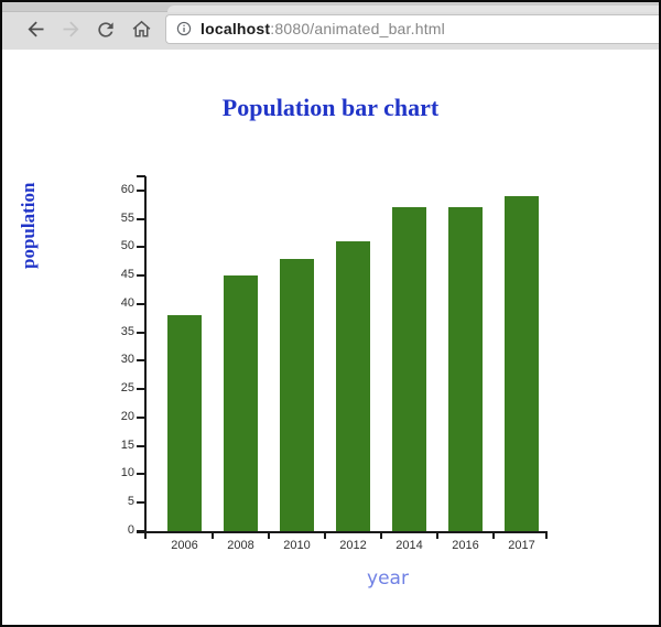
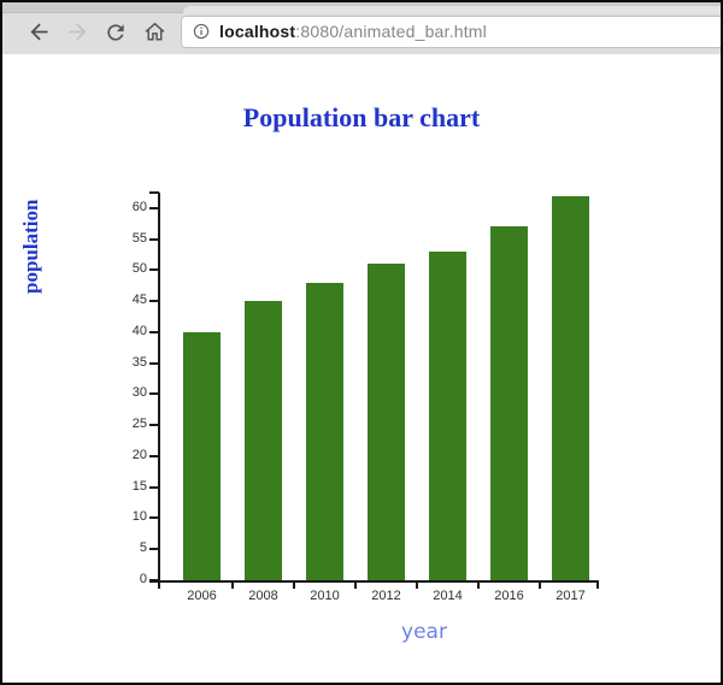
2006: 38 -> 40
2014: 57 -> 53
2017: 59 -> 62
